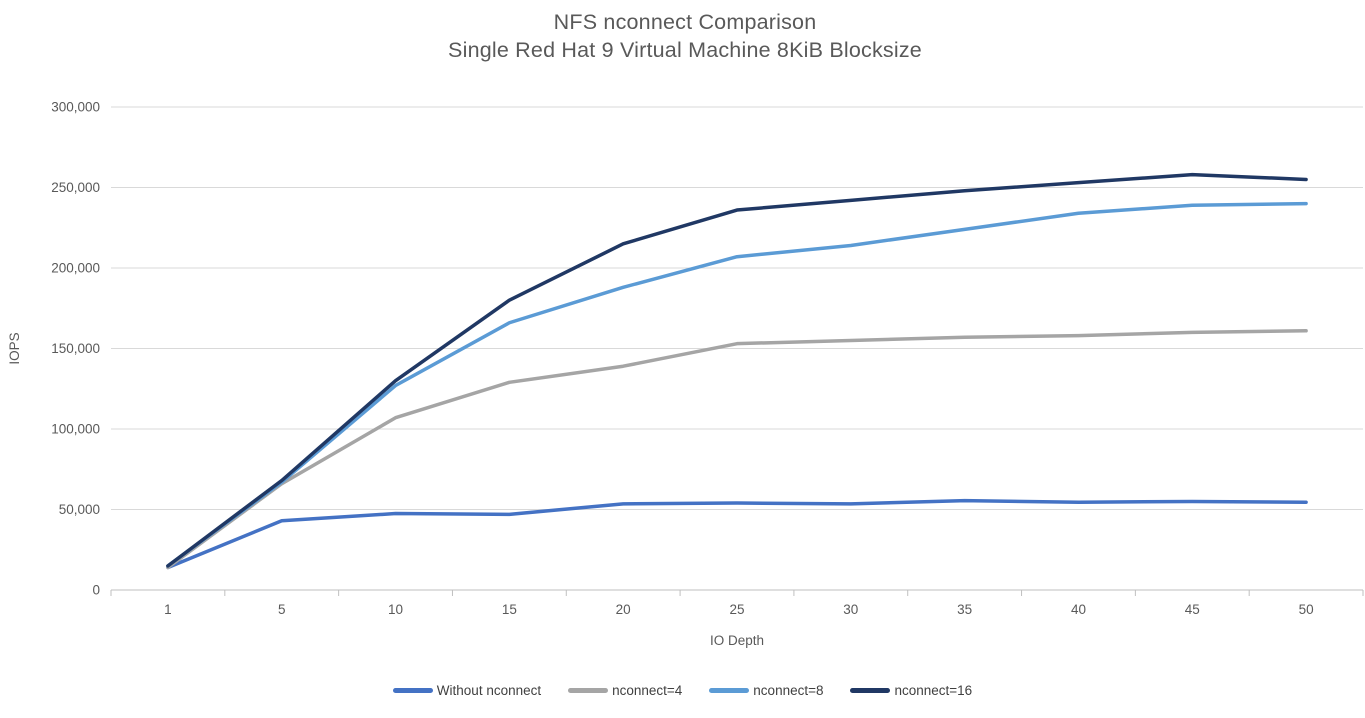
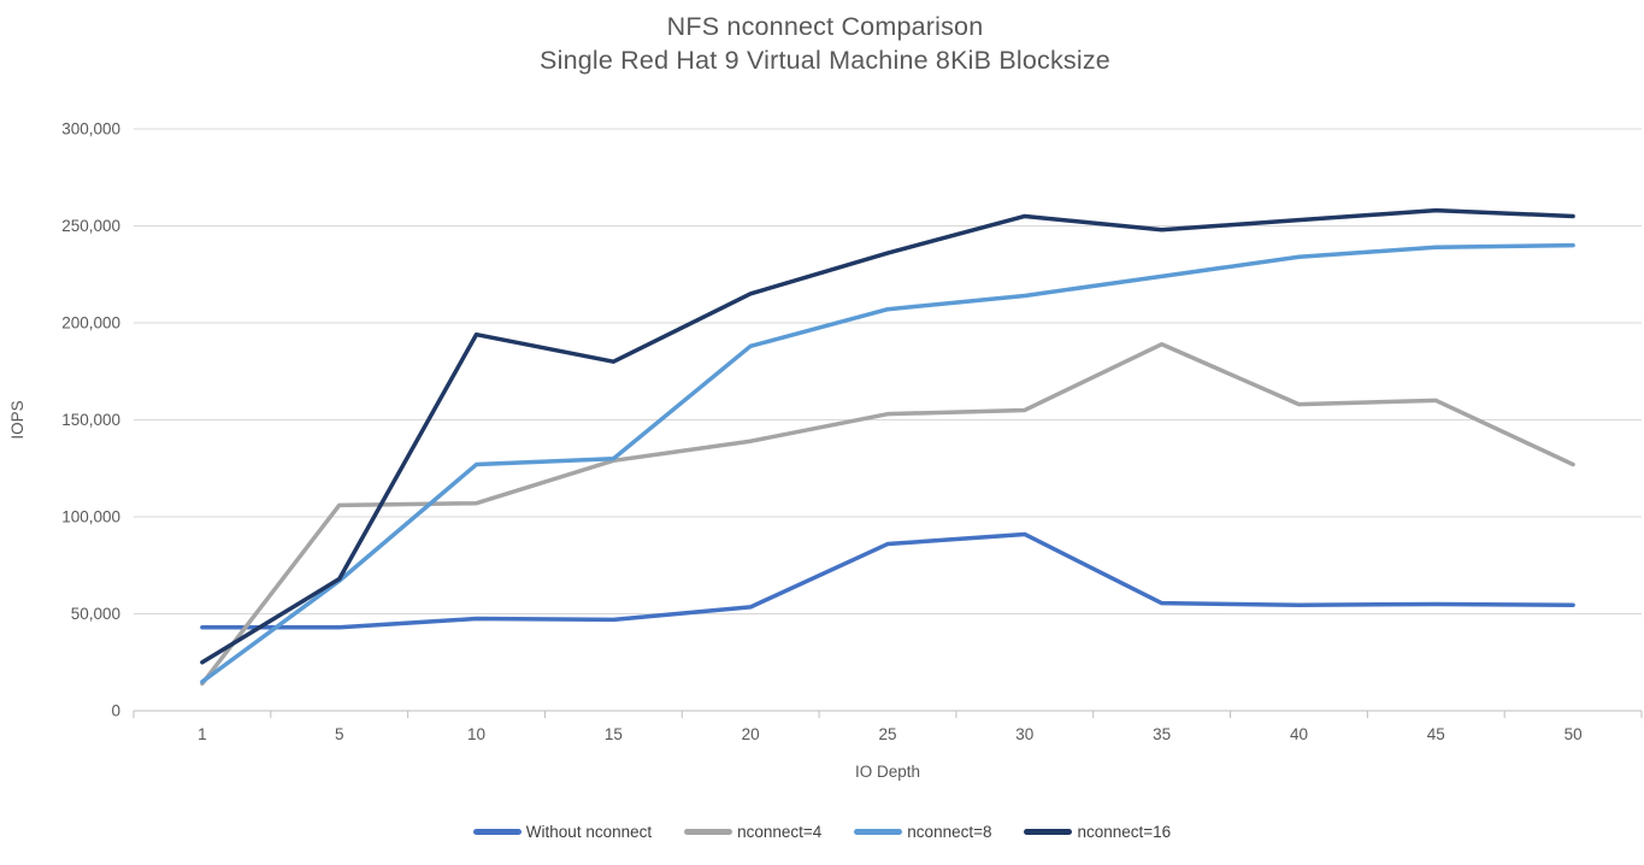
Without nconnect/1: 14000 -> 43000
nconnect=16/1: 15000 -> 25000
nconnect=4/5: 66000 -> 106000
nconnect=16/10: 130000 -> 194000
nconnect=8/15: 166000 -> 130000
Without nconnect/25: 54000 -> 86000
Without nconnect/30: 54000 -> 91000
nconnect=16/30: 242000 -> 255000
nconnect=4/35: 157000 -> 189000
nconnect=4/50: 161000 -> 127000
